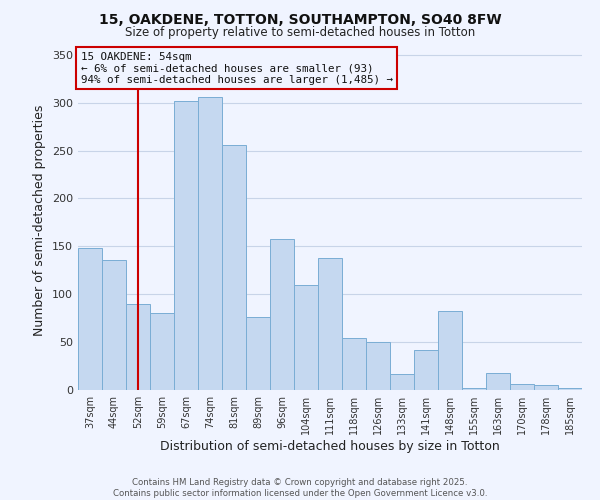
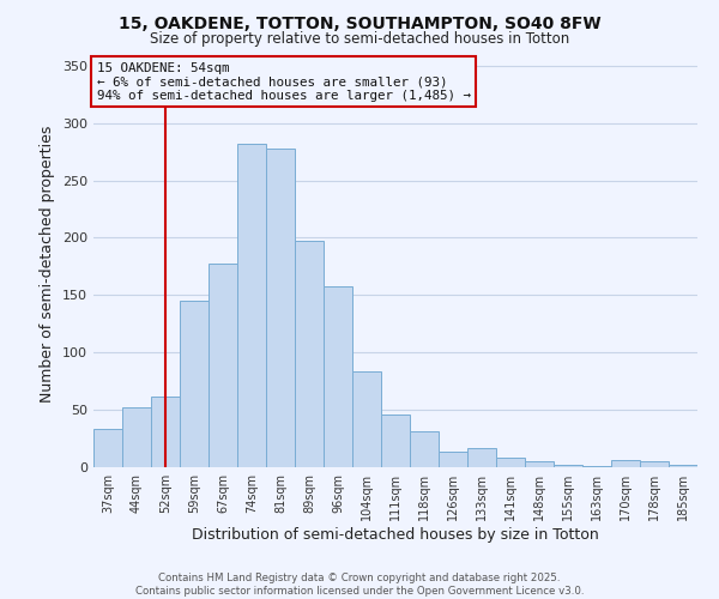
37sqm: 148 -> 33
44sqm: 136 -> 52
52sqm: 90 -> 62
59sqm: 80 -> 145
67sqm: 302 -> 178
74sqm: 306 -> 282
81sqm: 256 -> 278
89sqm: 76 -> 197
104sqm: 110 -> 84
111sqm: 138 -> 46
118sqm: 54 -> 31
126sqm: 50 -> 14
141sqm: 42 -> 8
148sqm: 82 -> 5
163sqm: 18 -> 1
